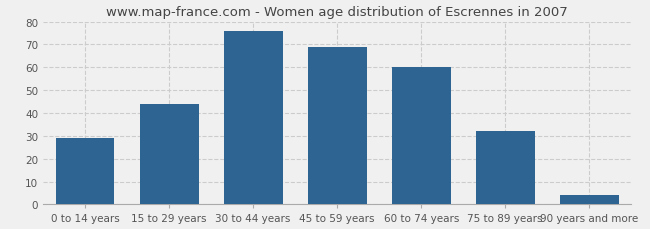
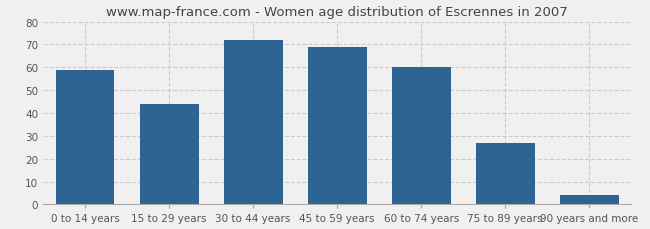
0 to 14 years: 29 -> 59
30 to 44 years: 76 -> 72
75 to 89 years: 32 -> 27
